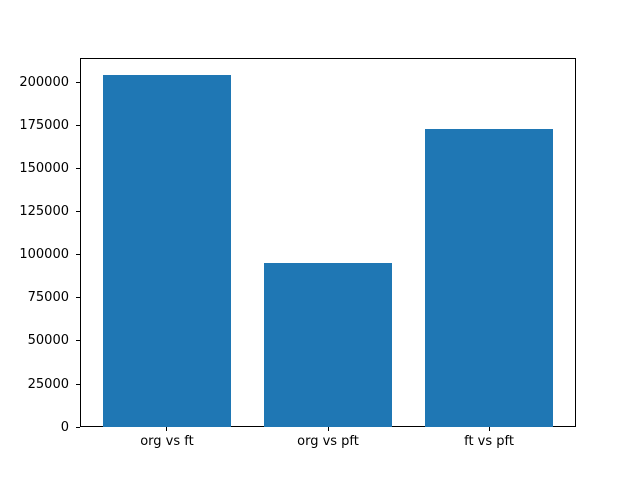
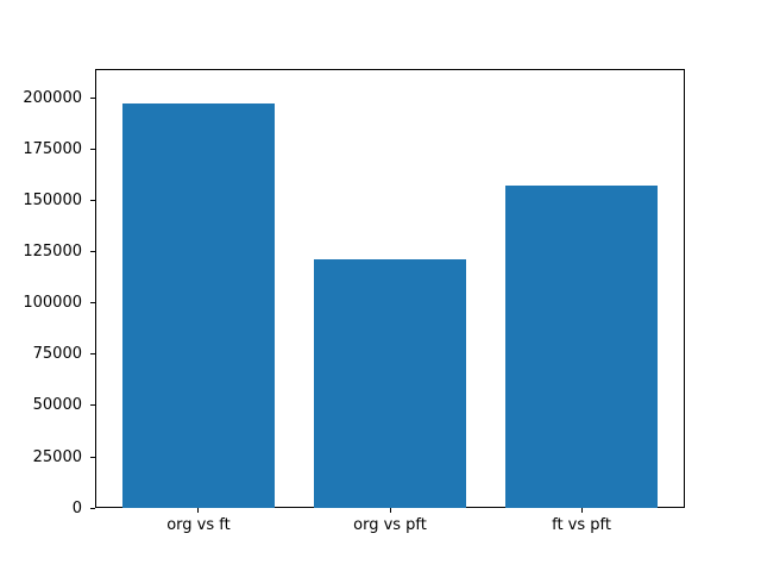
org vs ft: 204000 -> 197000
org vs pft: 95000 -> 121000
ft vs pft: 173000 -> 157000
